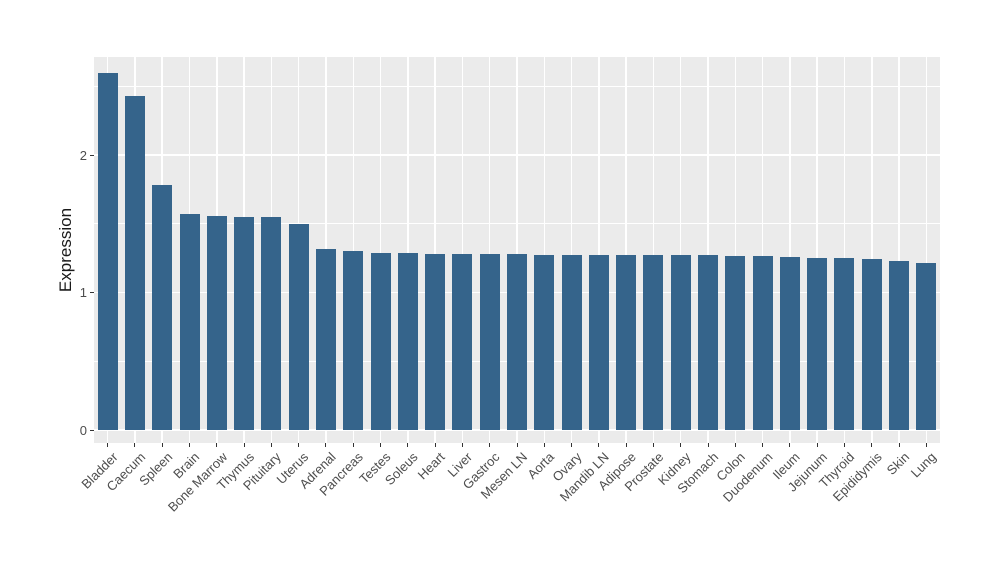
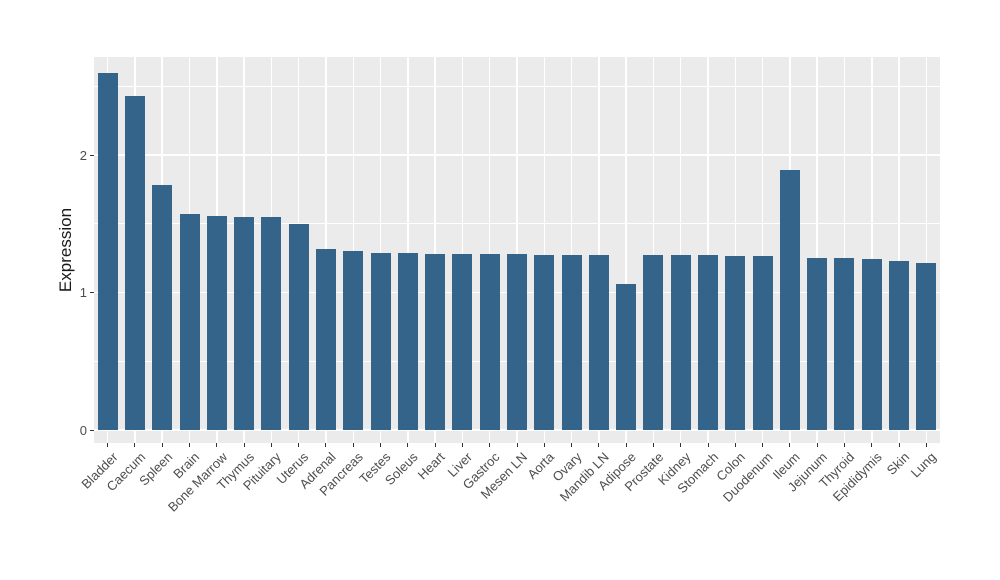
Adipose: 1.27 -> 1.06
Ileum: 1.26 -> 1.89
